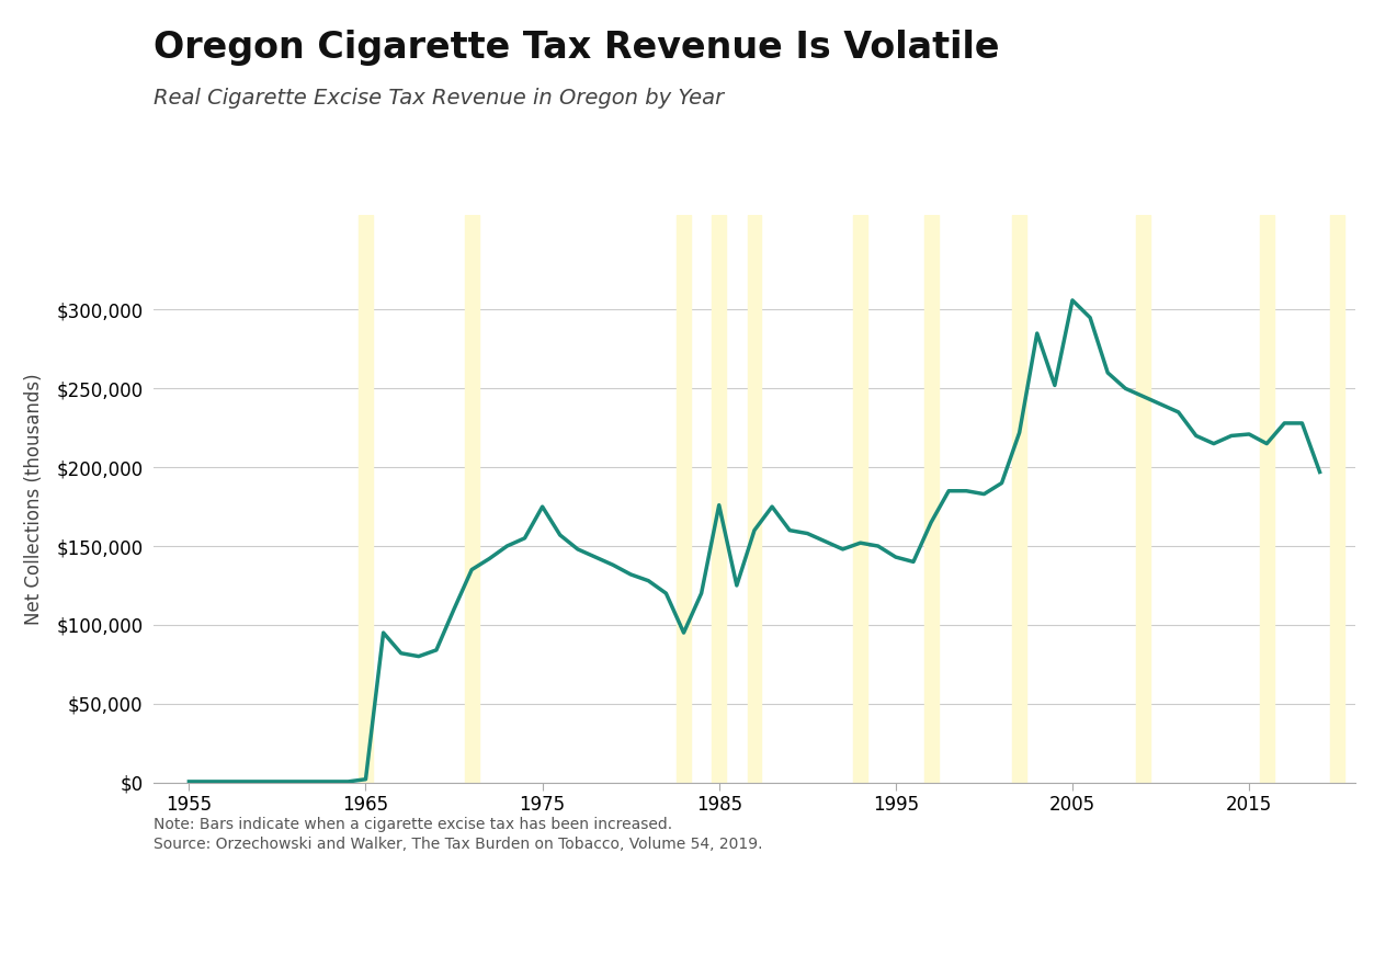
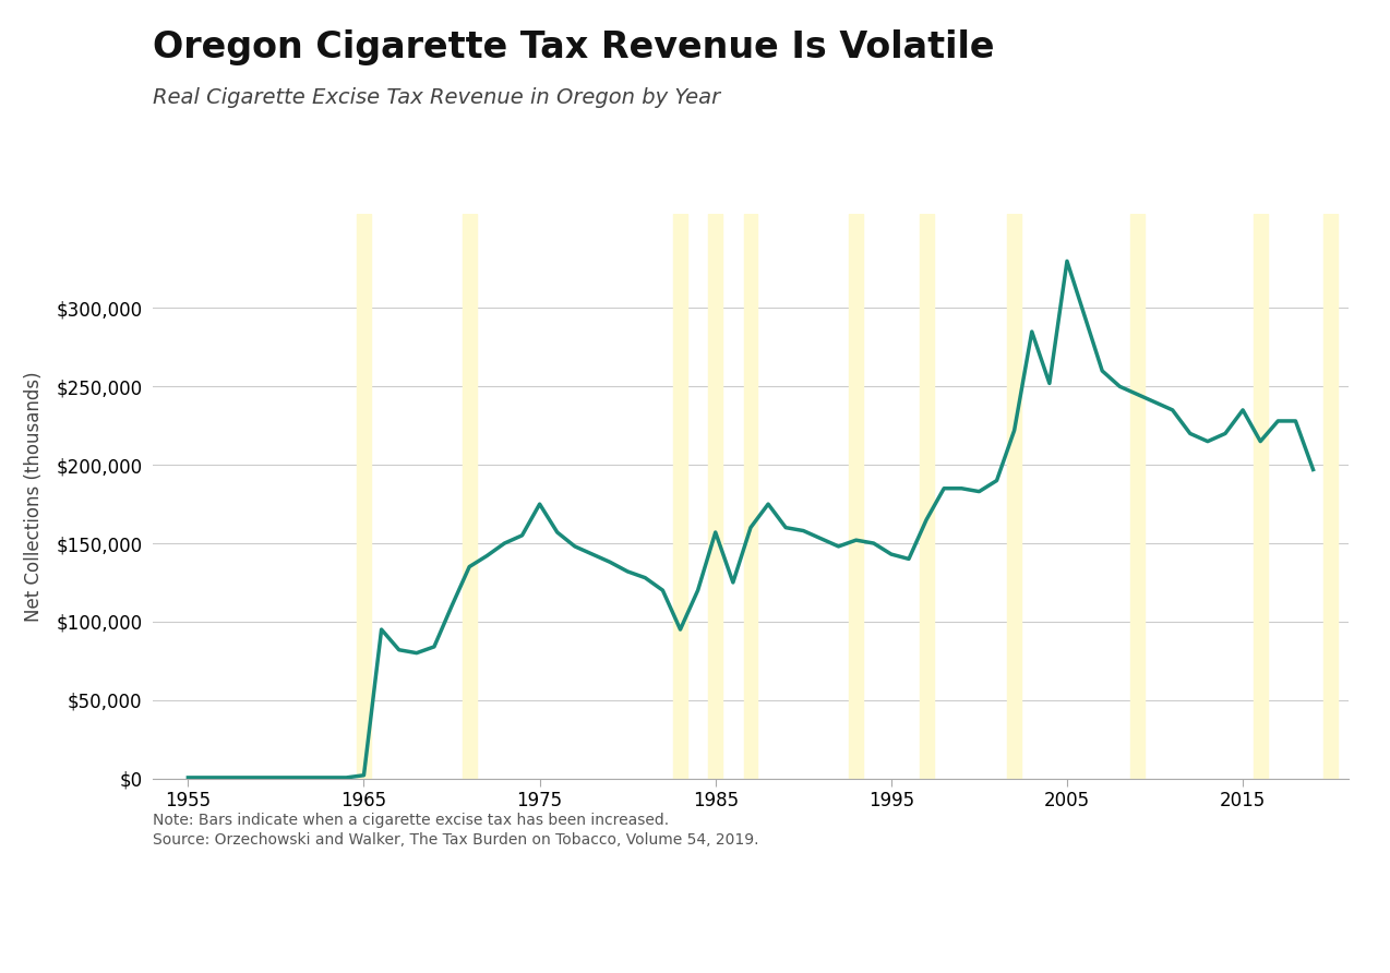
1985: $176,000 -> $157,000
2005: $306,000 -> $330,000
2015: $221,000 -> $235,000
